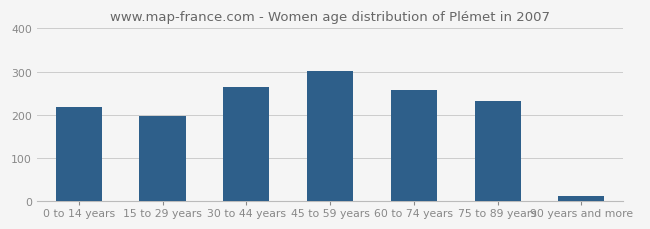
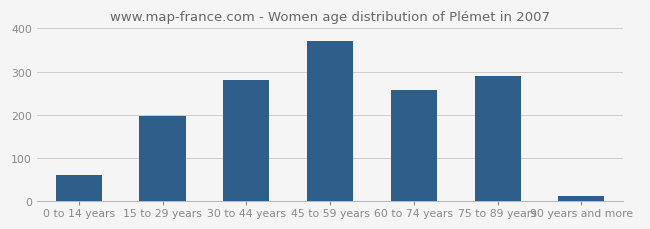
0 to 14 years: 218 -> 60
30 to 44 years: 265 -> 280
45 to 59 years: 302 -> 370
75 to 89 years: 232 -> 290
